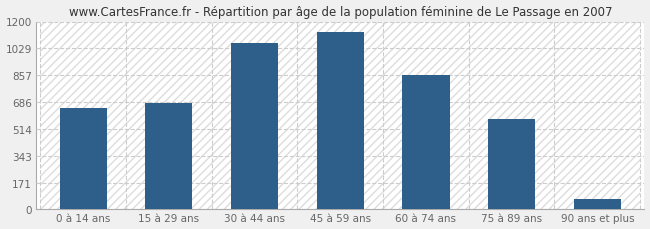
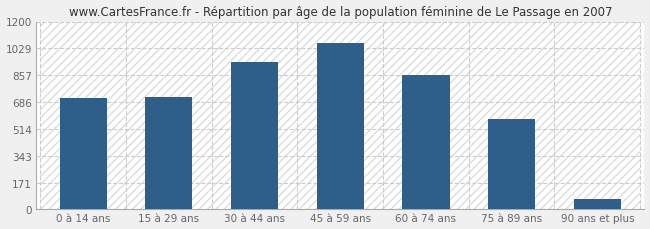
0 à 14 ans: 650 -> 710
15 à 29 ans: 680 -> 720
30 à 44 ans: 1060 -> 940
45 à 59 ans: 1130 -> 1060
